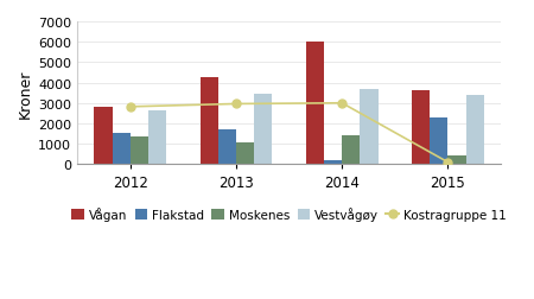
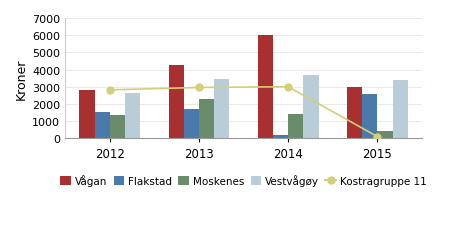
Moskenes/2013: 1100 -> 2300
Vågan/2015: 3600 -> 3000
Flakstad/2015: 2300 -> 2600
